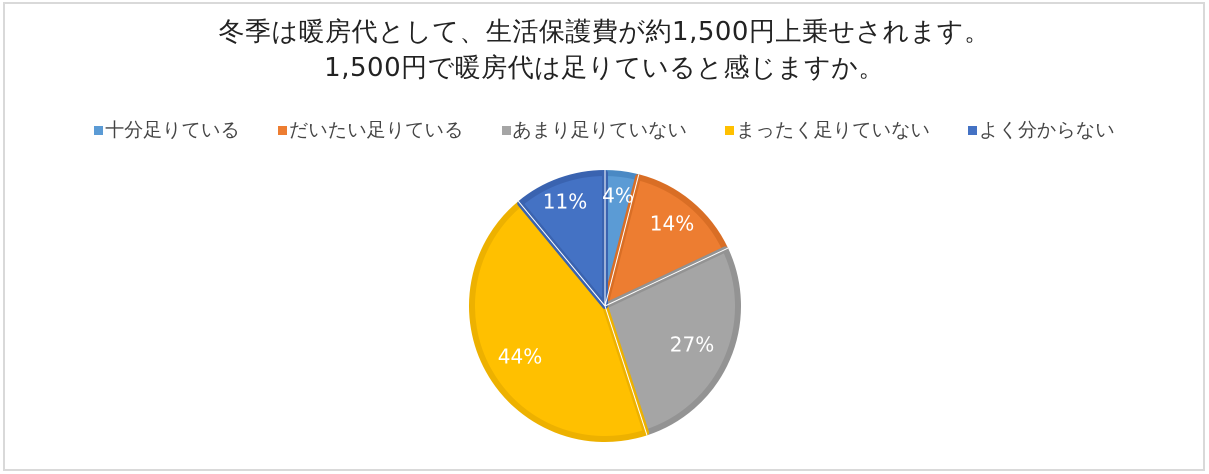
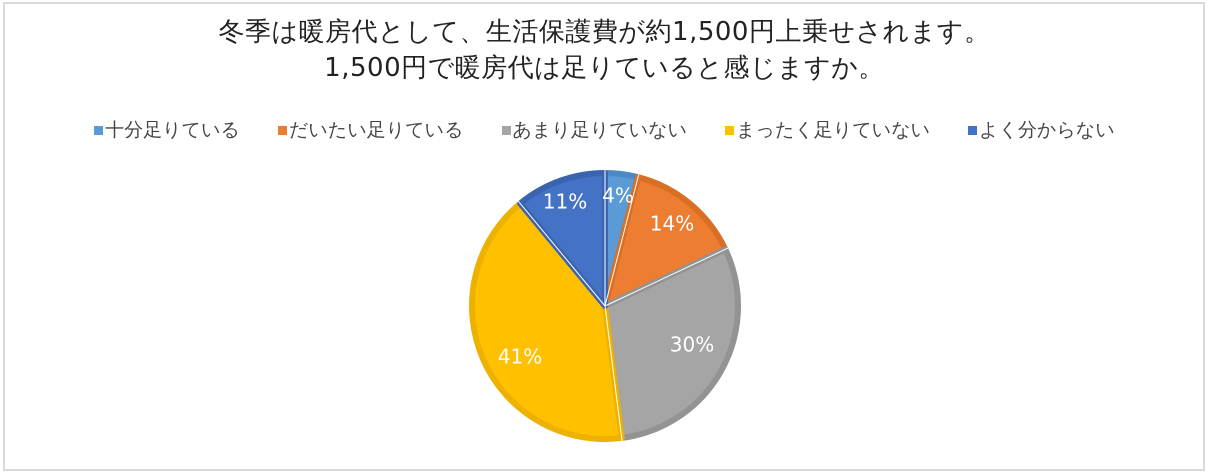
あまり足りていない: 27% -> 30%
まったく足りていない: 44% -> 41%
